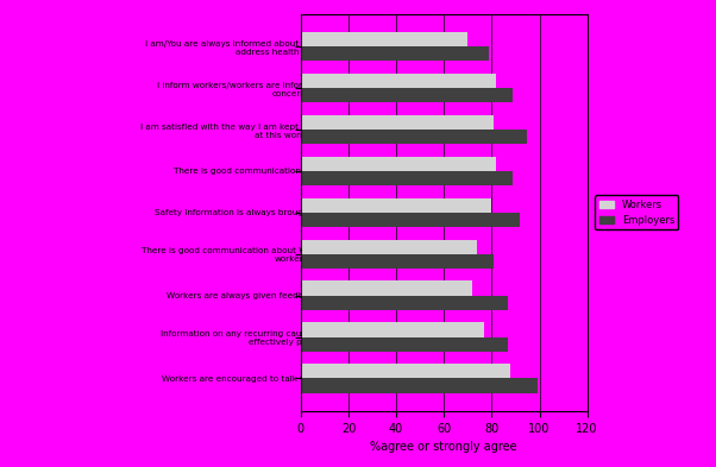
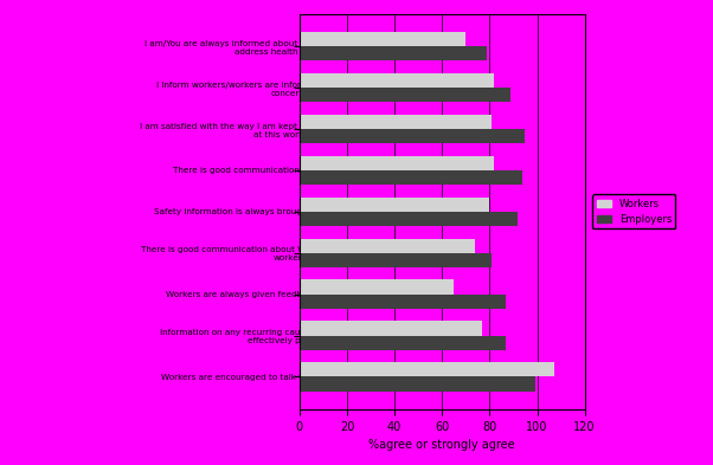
Employers/There is good communication here about safety issues: 89 -> 94
Workers/Workers are always given feedback on accidents/incidents: 72 -> 65
Workers/Workers are encouraged to talk to superiors about problems: 88 -> 107
